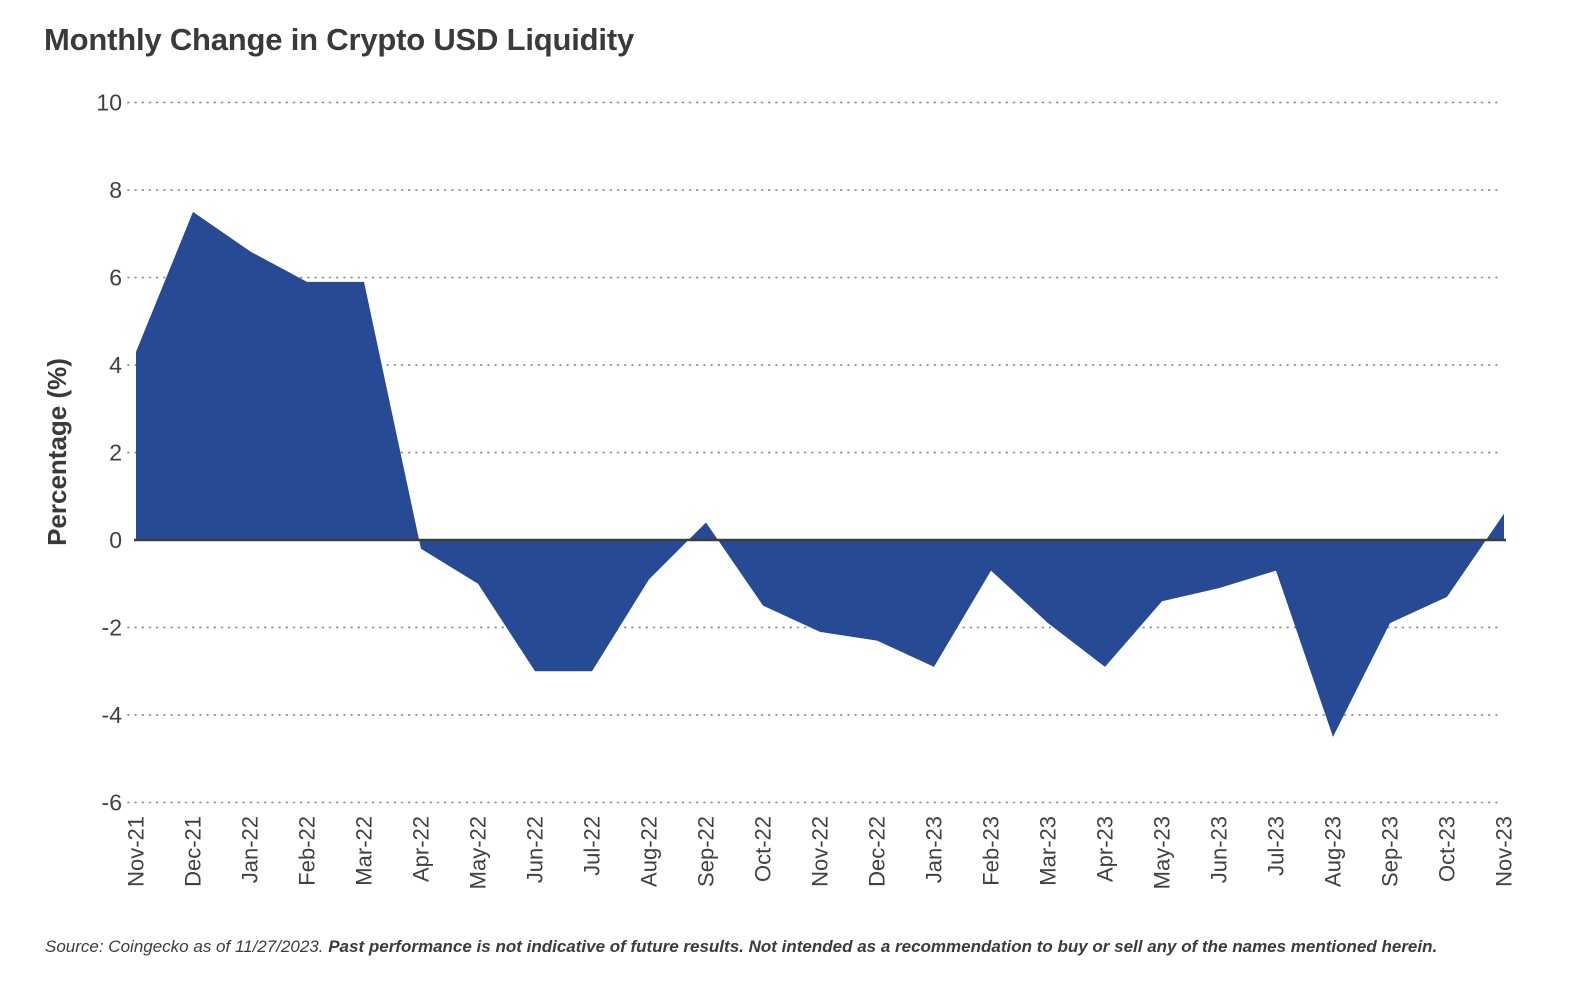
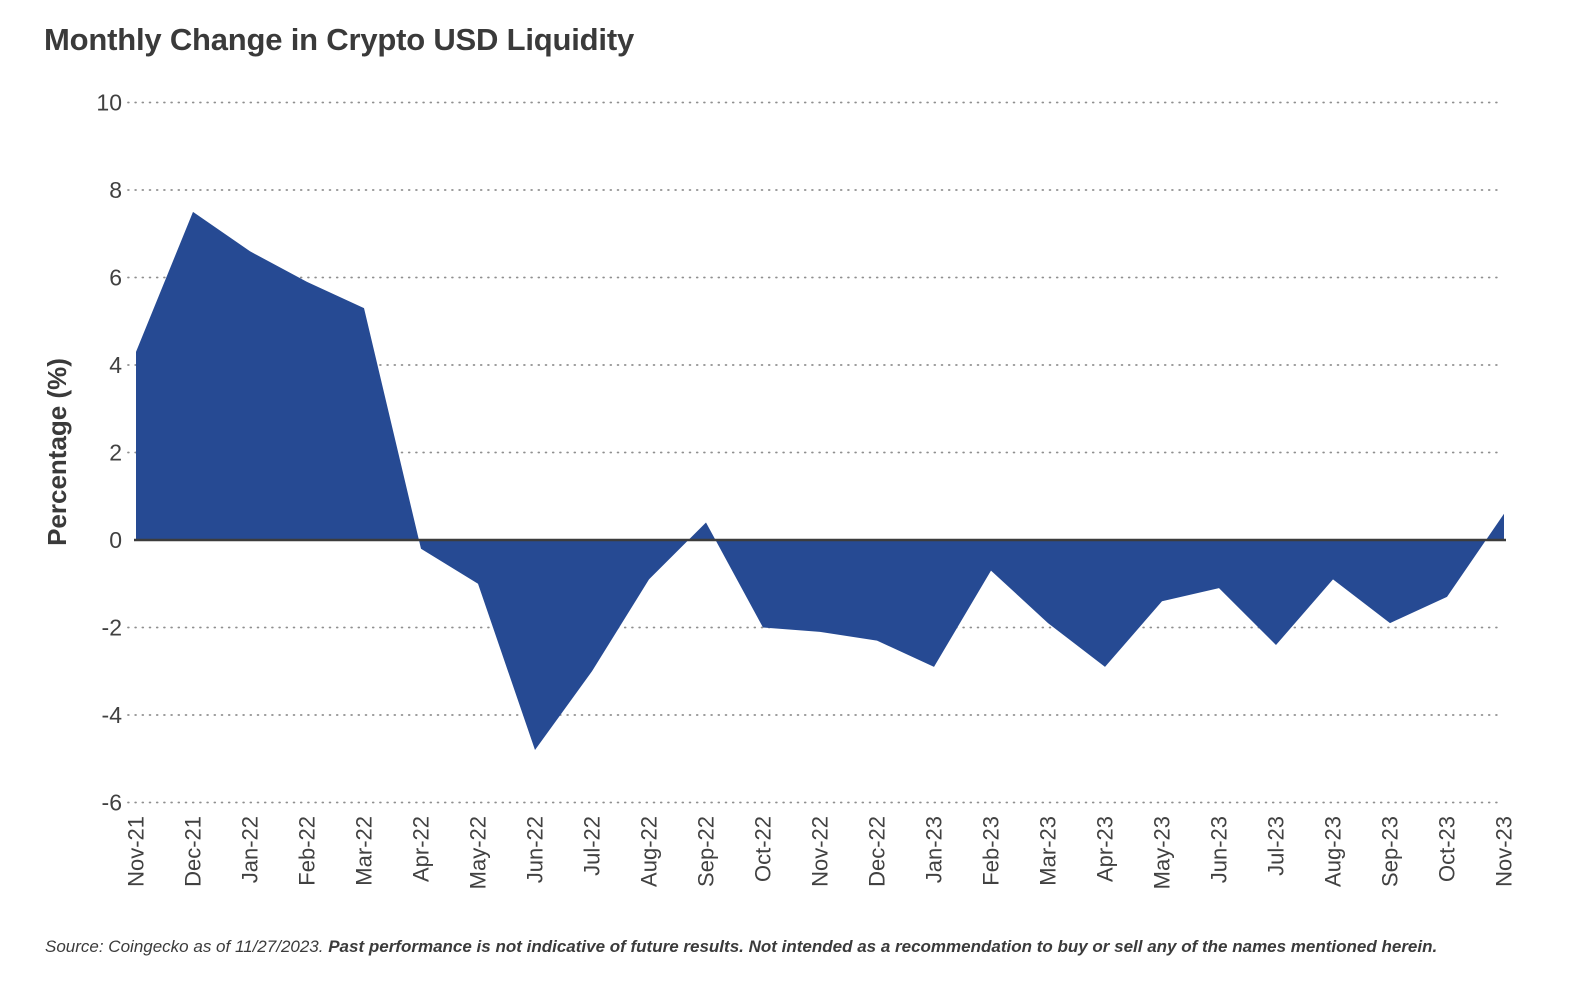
Mar-22: 5.9 -> 5.3
Jun-22: -3.0 -> -4.8
Oct-22: -1.5 -> -2.0
Jul-23: -0.7 -> -2.4
Aug-23: -4.5 -> -0.9
